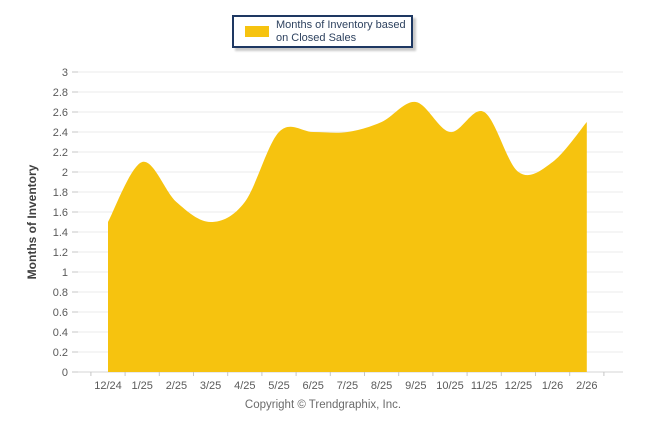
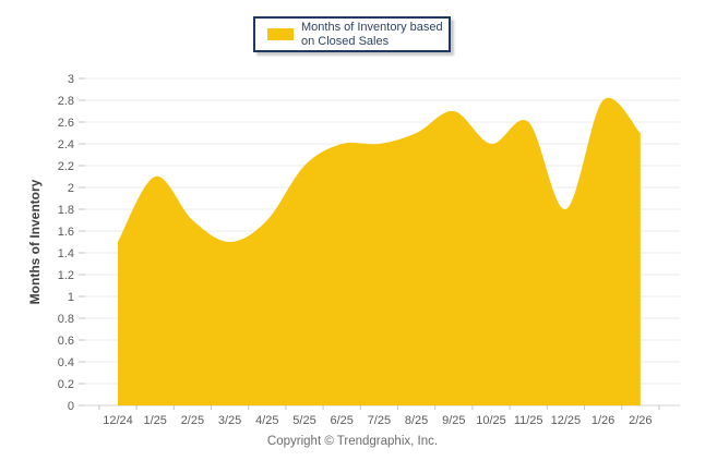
5/25: 2.4 -> 2.2
12/25: 2.0 -> 1.8
1/26: 2.1 -> 2.8
